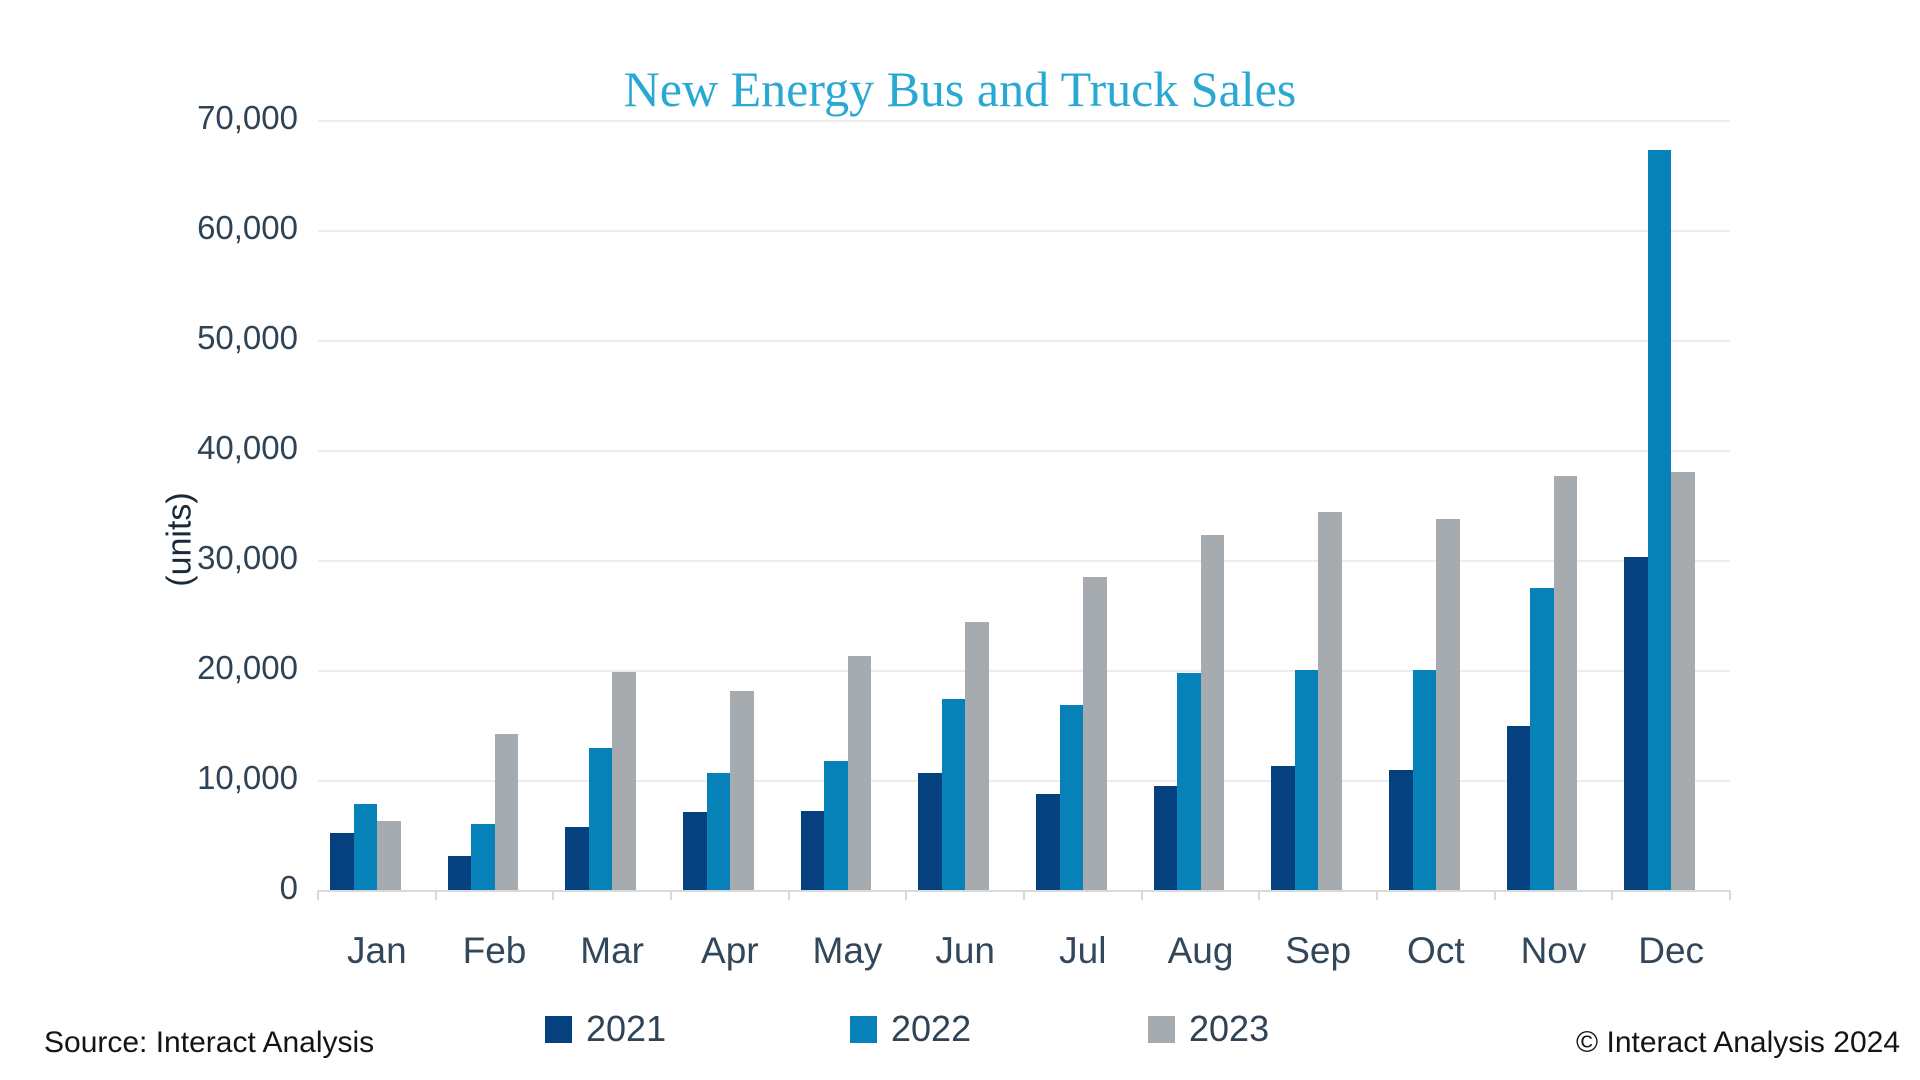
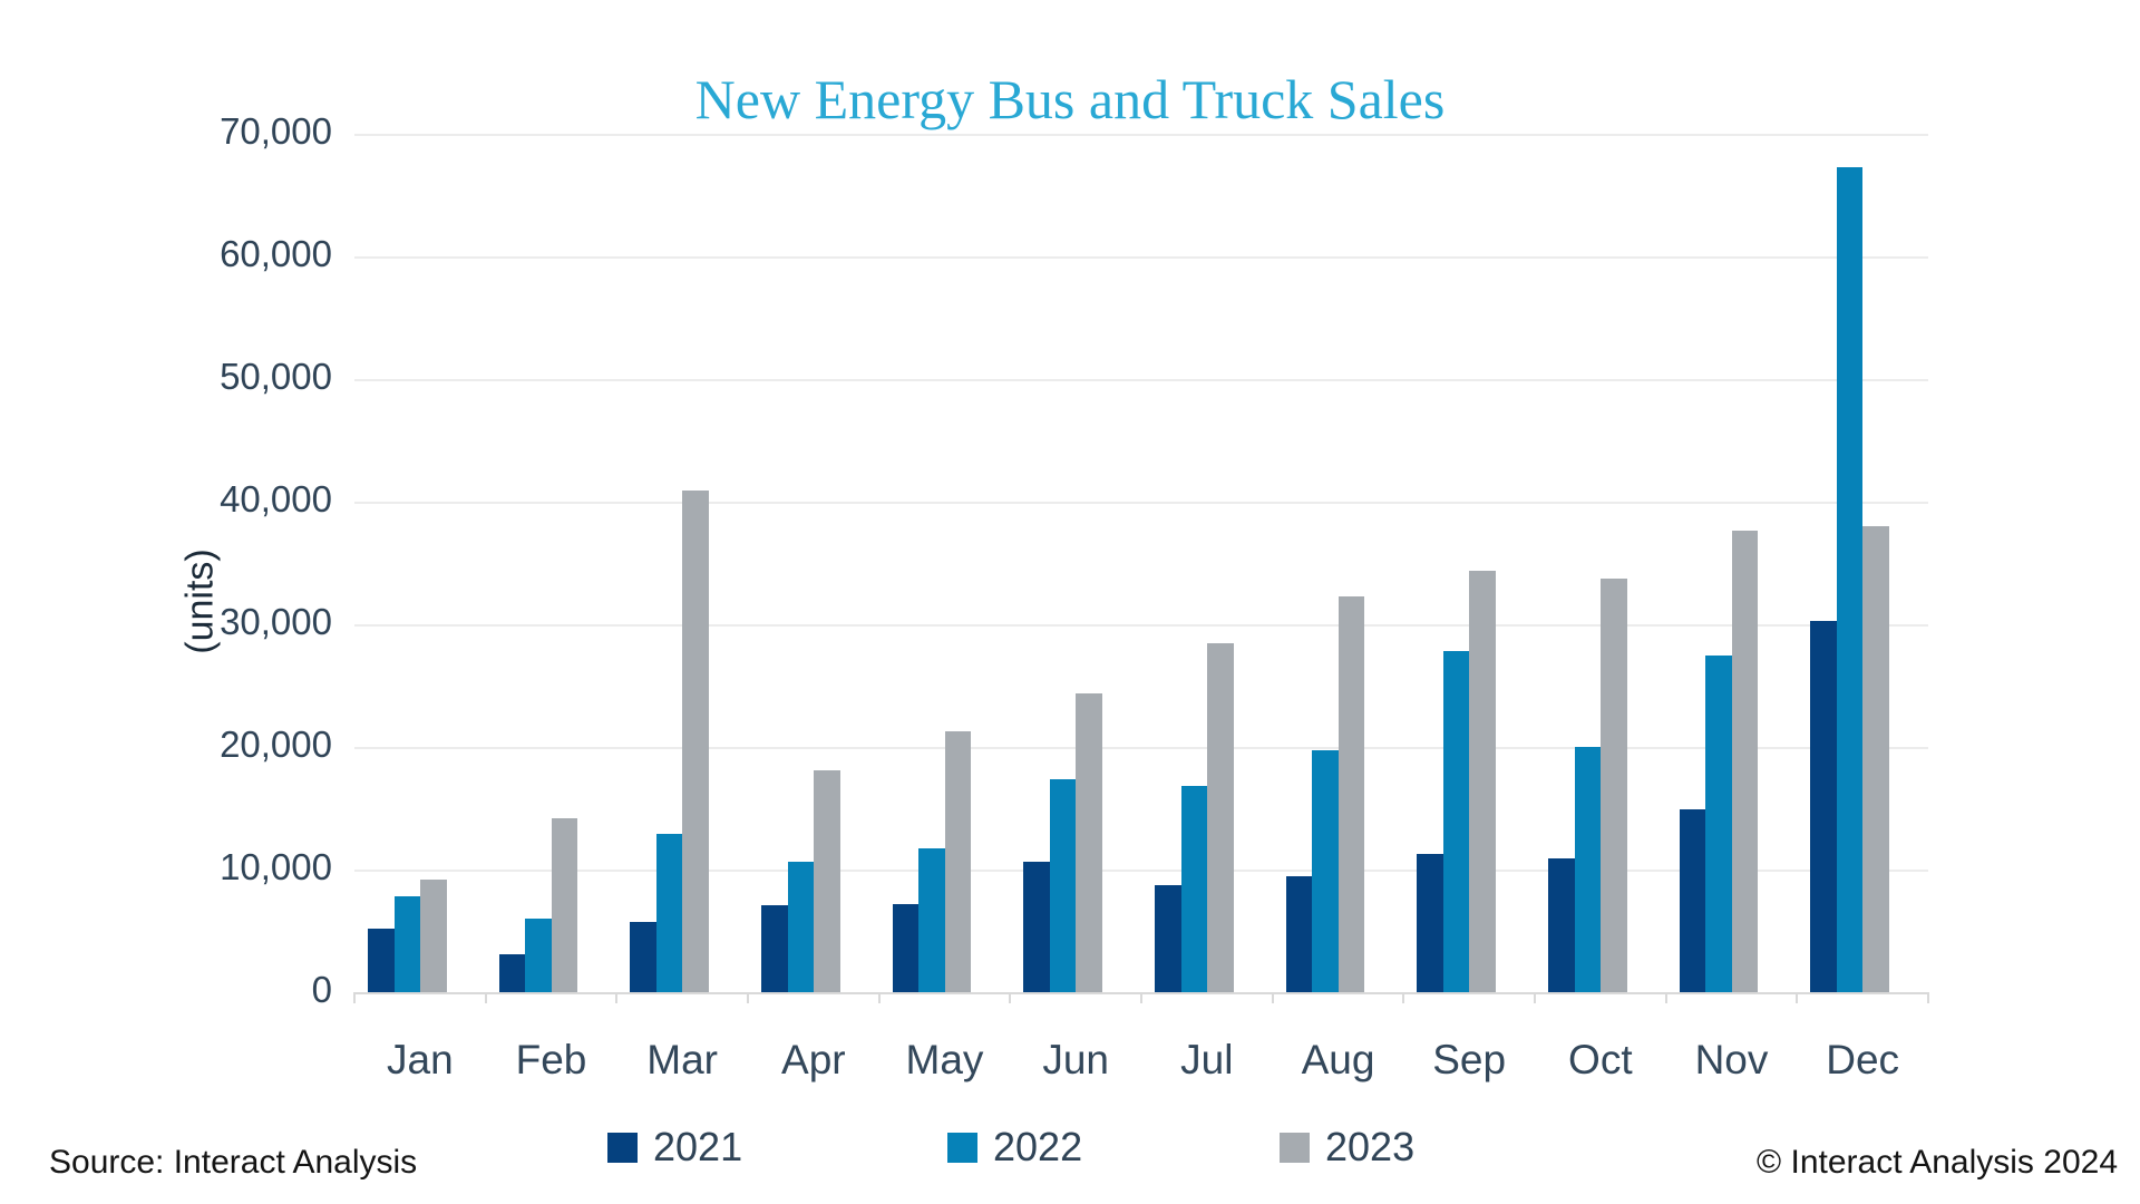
2023/Jan: 6300 -> 9200
2023/Mar: 19800 -> 40900
2022/Sep: 20000 -> 27800
